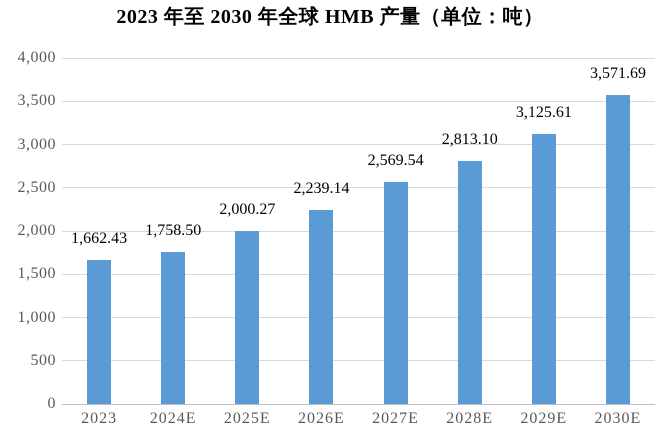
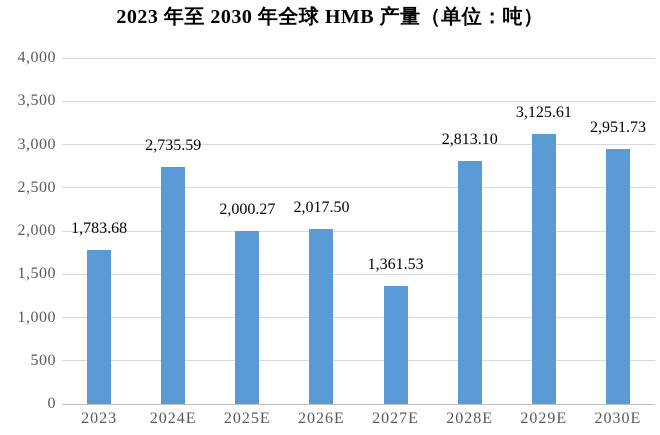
2023: 1,662.43 -> 1,783.68
2024E: 1,758.50 -> 2,735.59
2026E: 2,239.14 -> 2,017.50
2027E: 2,569.54 -> 1,361.53
2030E: 3,571.69 -> 2,951.73
